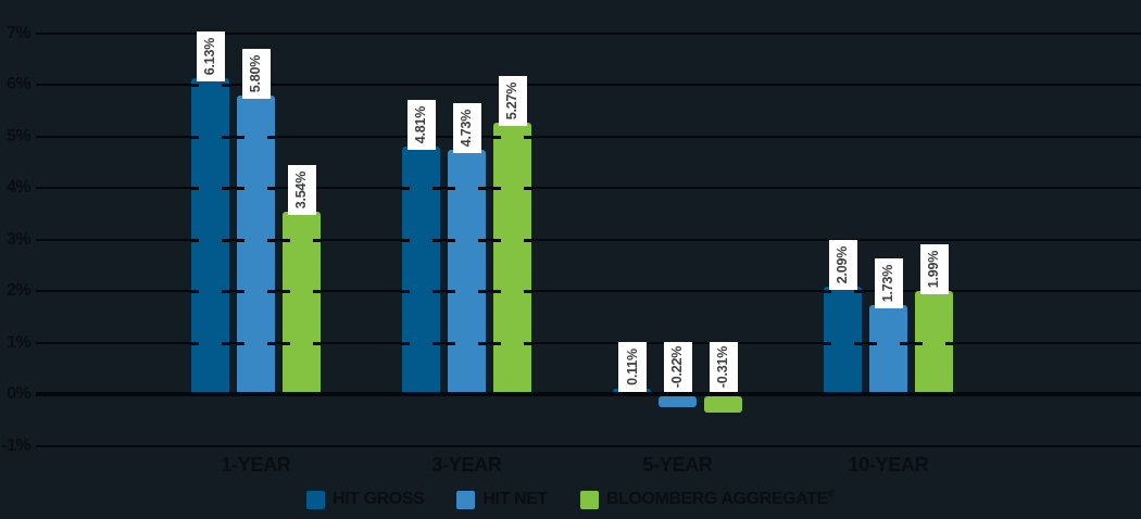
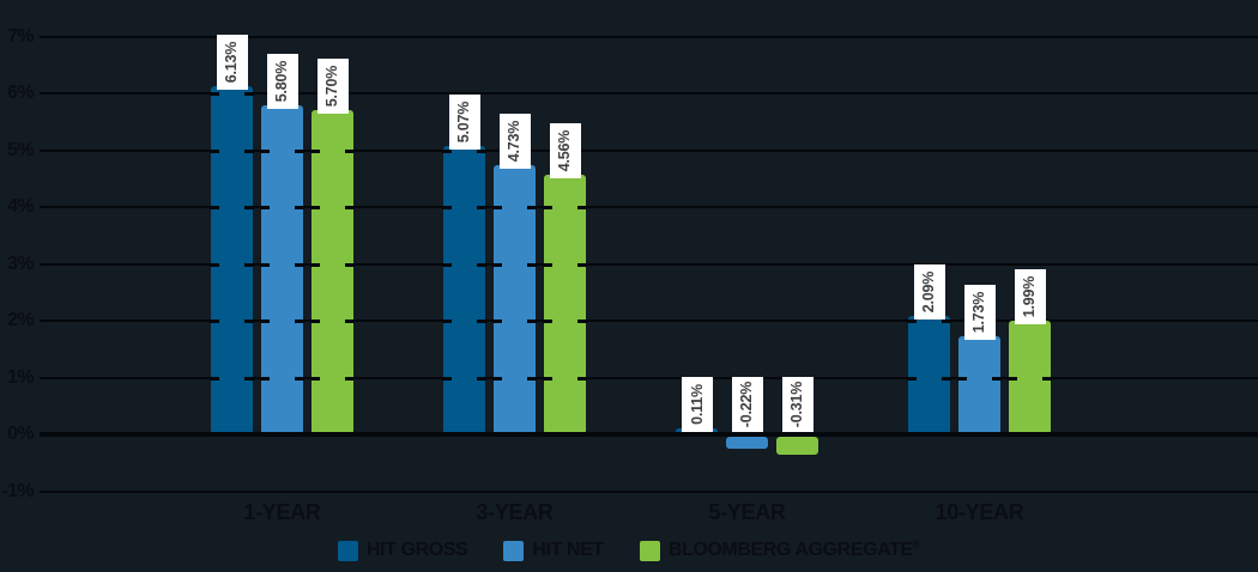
BLOOMBERG AGGREGATE/1-YEAR: 3.54% -> 5.70%
HIT GROSS/3-YEAR: 4.81% -> 5.07%
BLOOMBERG AGGREGATE/3-YEAR: 5.27% -> 4.56%
